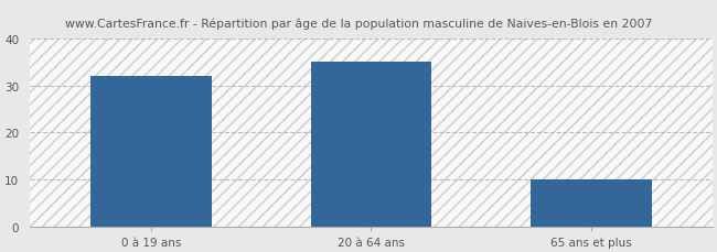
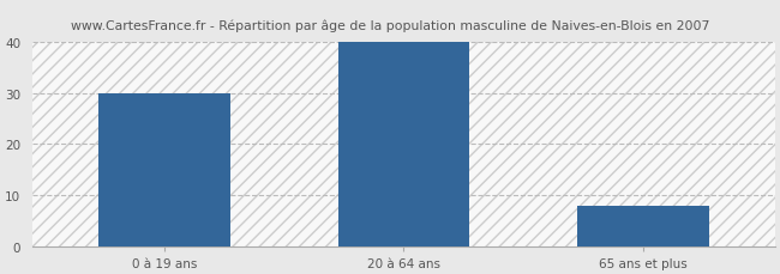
0 à 19 ans: 32 -> 30
20 à 64 ans: 35 -> 40
65 ans et plus: 10 -> 8
